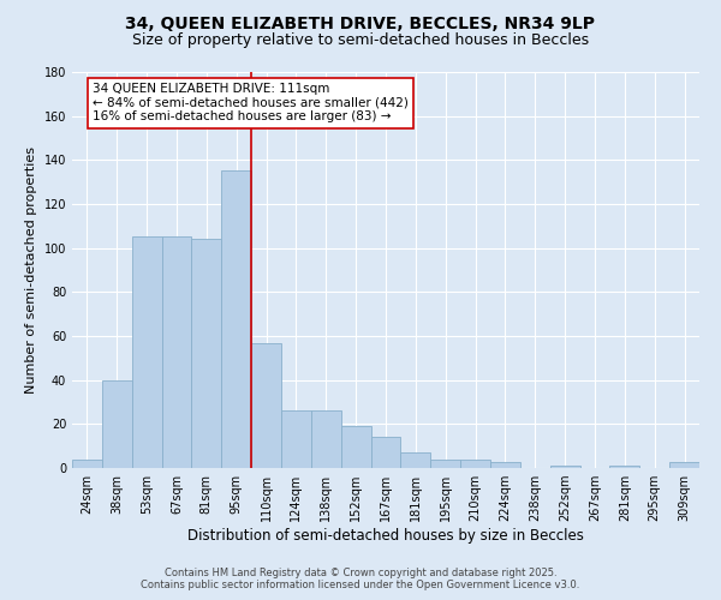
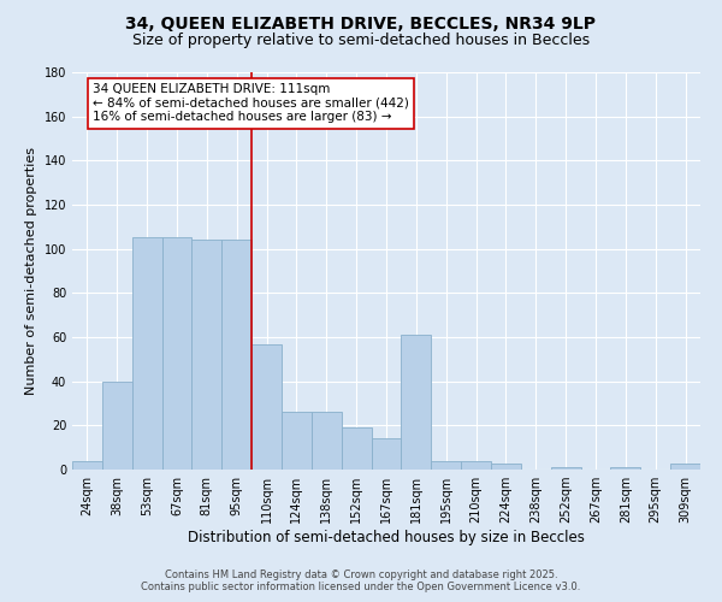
95sqm: 135 -> 104
181sqm: 7 -> 61
